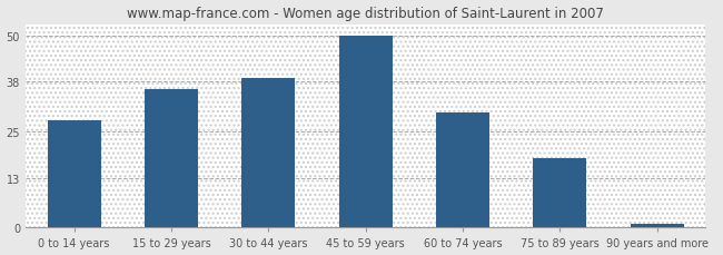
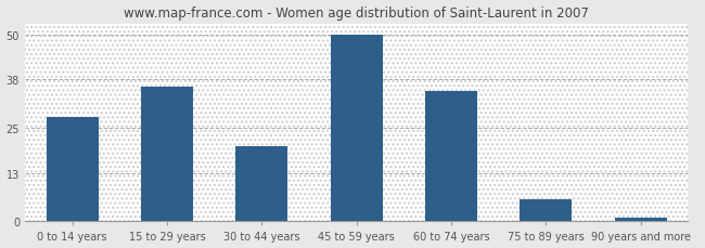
30 to 44 years: 39 -> 20
60 to 74 years: 30 -> 35
75 to 89 years: 18 -> 6
